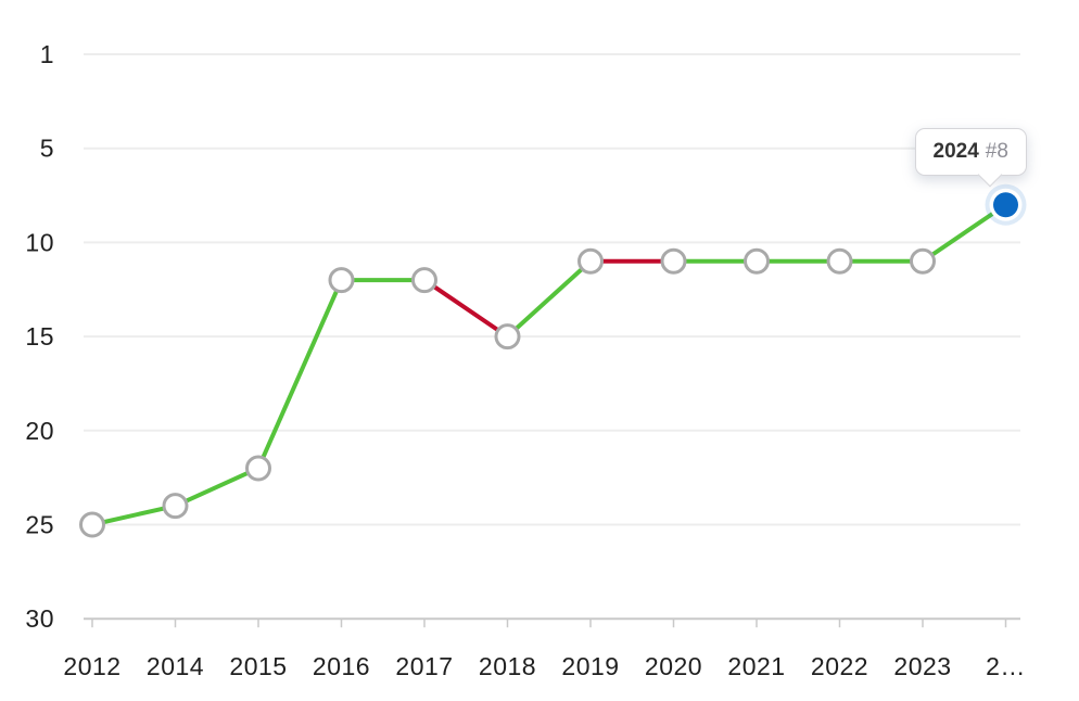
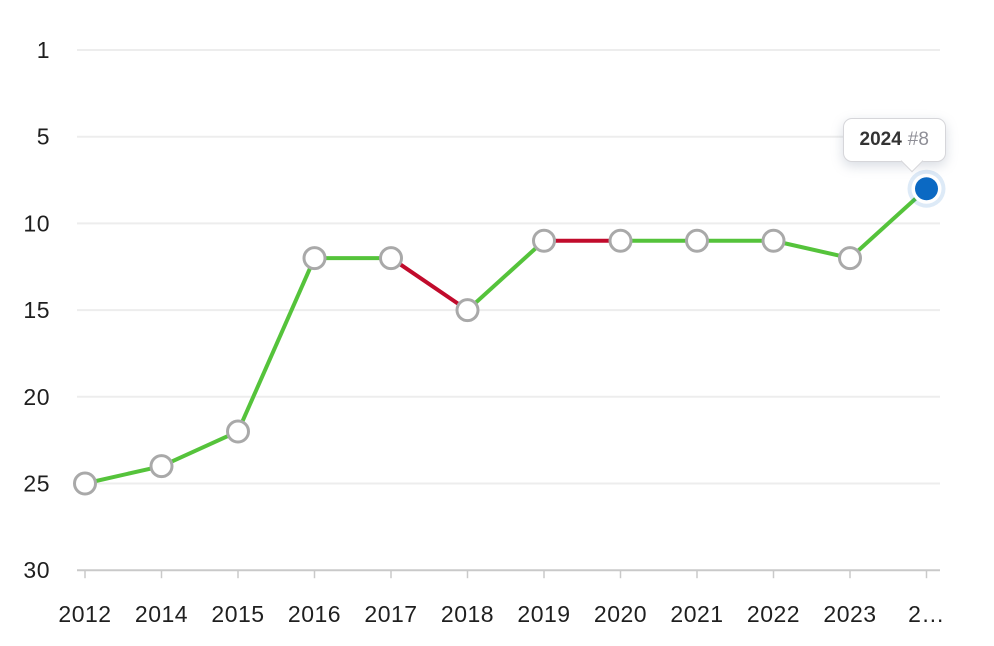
2023: 11 -> 12
